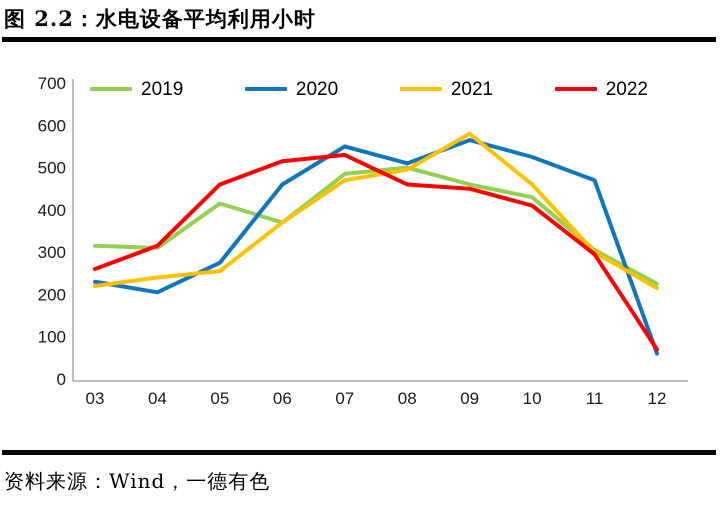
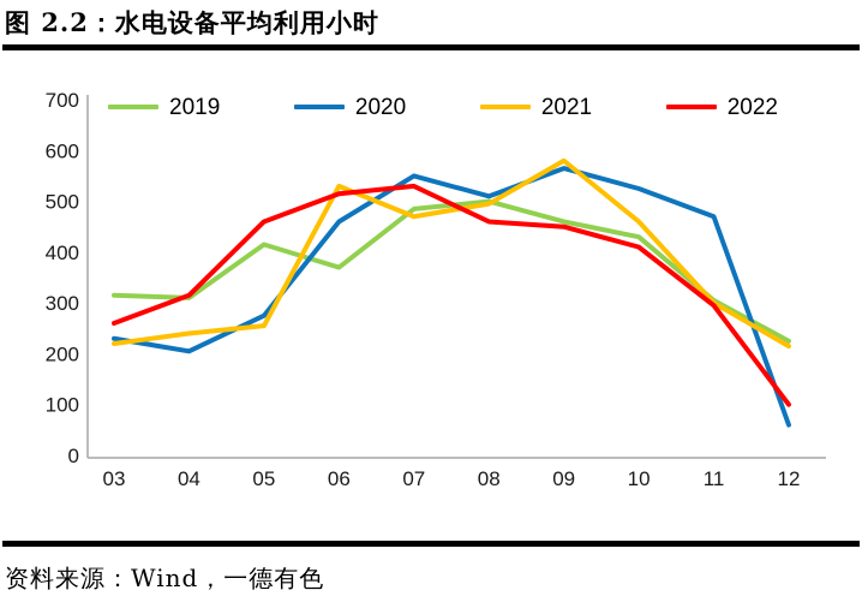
2021/06: 370 -> 530
2022/12: 70 -> 100
